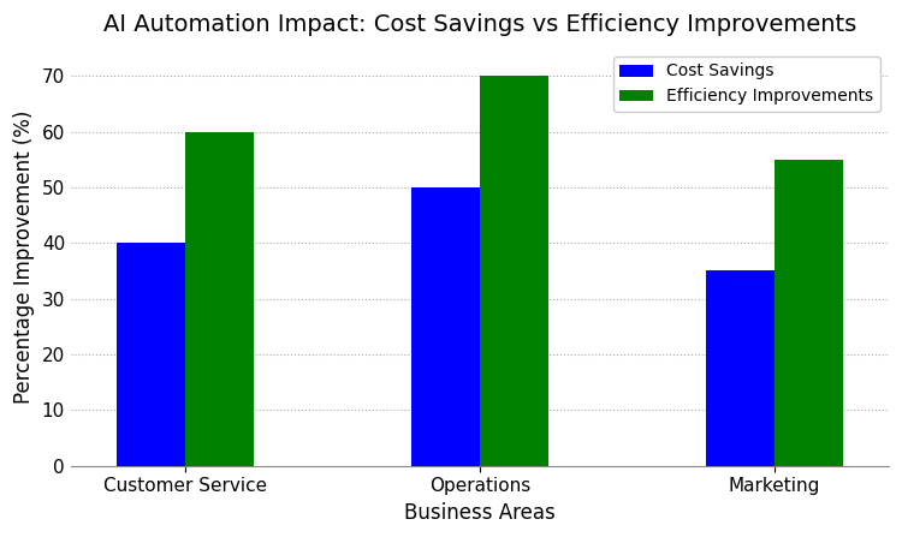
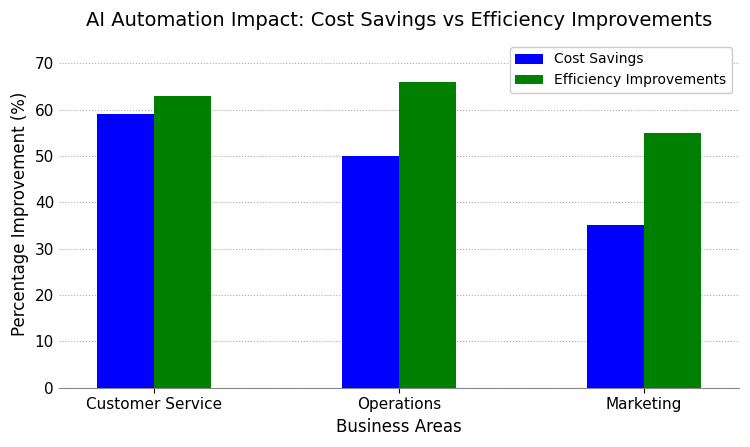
Cost Savings/Customer Service: 40 -> 59
Efficiency Improvements/Customer Service: 60 -> 63
Efficiency Improvements/Operations: 70 -> 66
